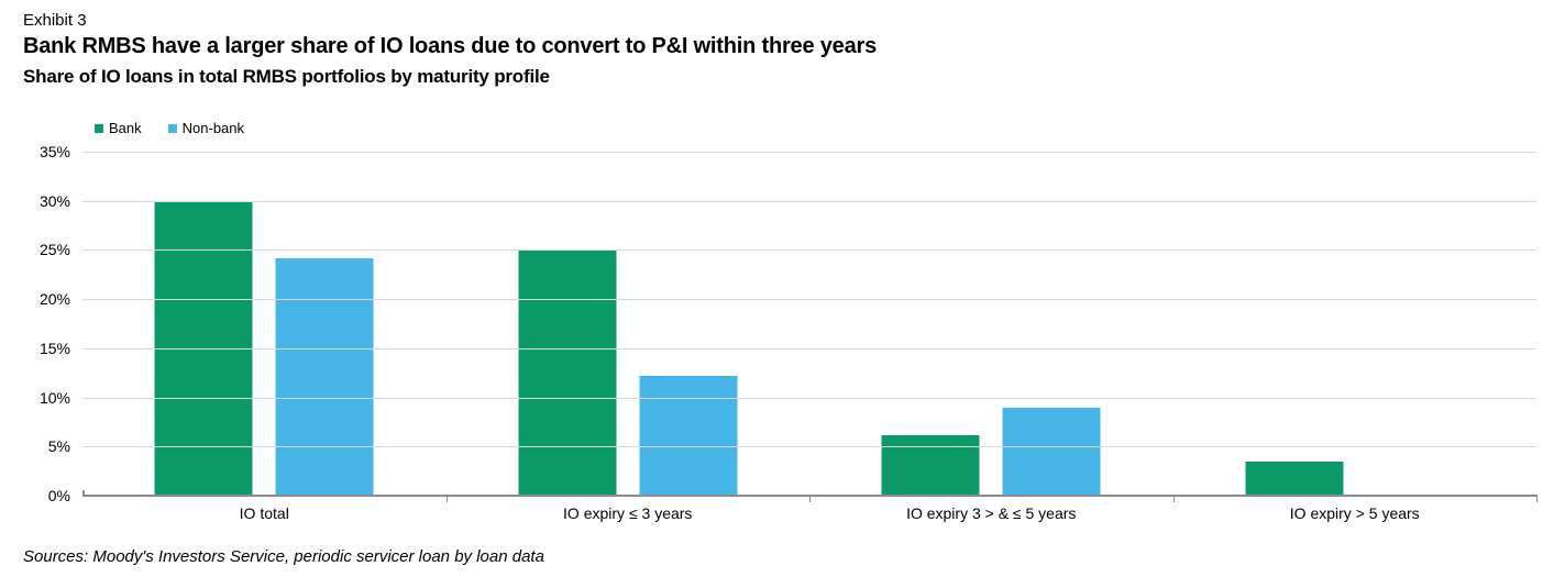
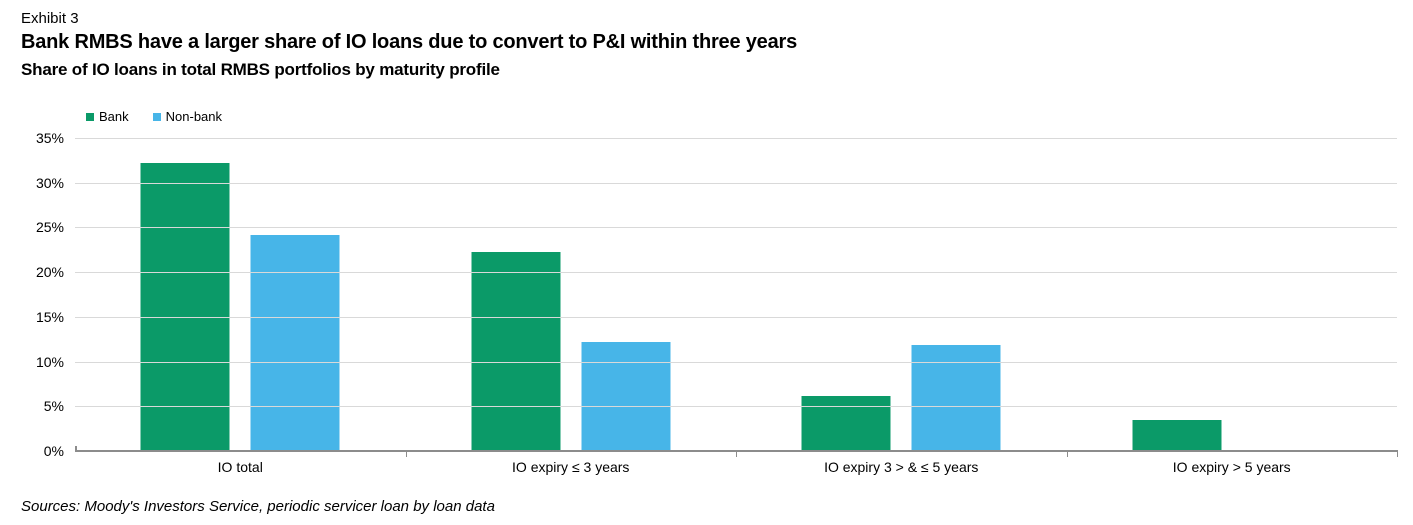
Bank/IO total: 30% -> 32%
Bank/IO expiry ≤ 3 years: 25% -> 22%
Non-bank/IO expiry 3 > & ≤ 5 years: 9% -> 12%
